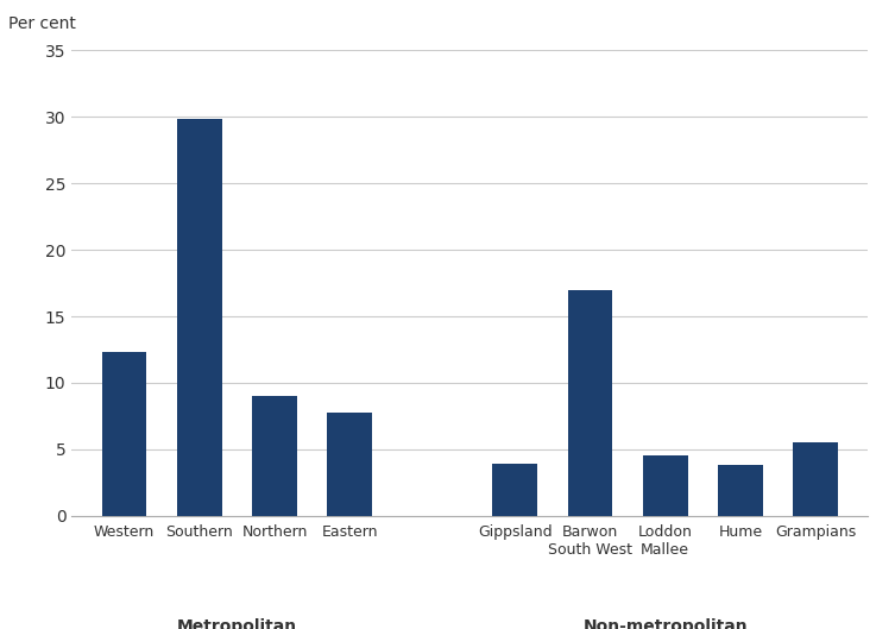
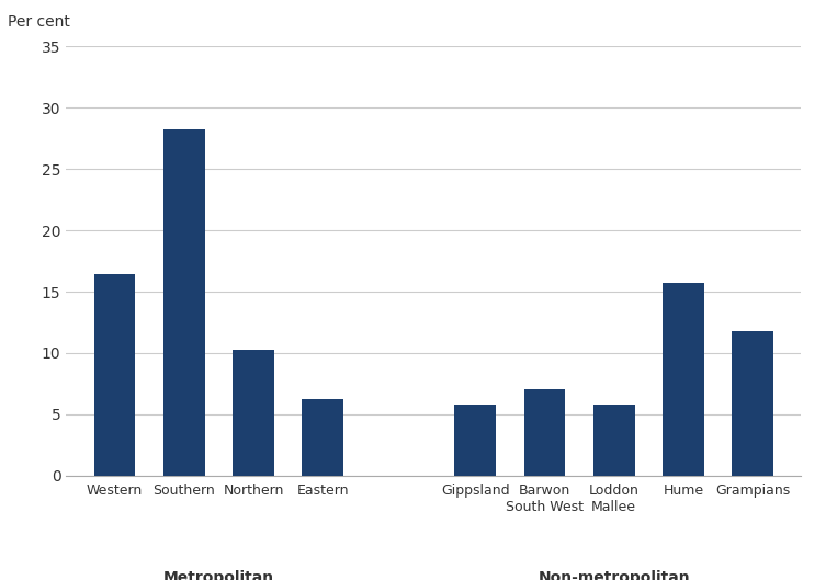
Western: 12.3 -> 16.4
Southern: 29.8 -> 28.2
Northern: 9.0 -> 10.3
Eastern: 7.8 -> 6.2
Gippsland: 3.9 -> 5.8
Barwon South West: 17.0 -> 7.0
Loddon Mallee: 4.5 -> 5.8
Hume: 3.8 -> 15.7
Grampians: 5.5 -> 11.8
